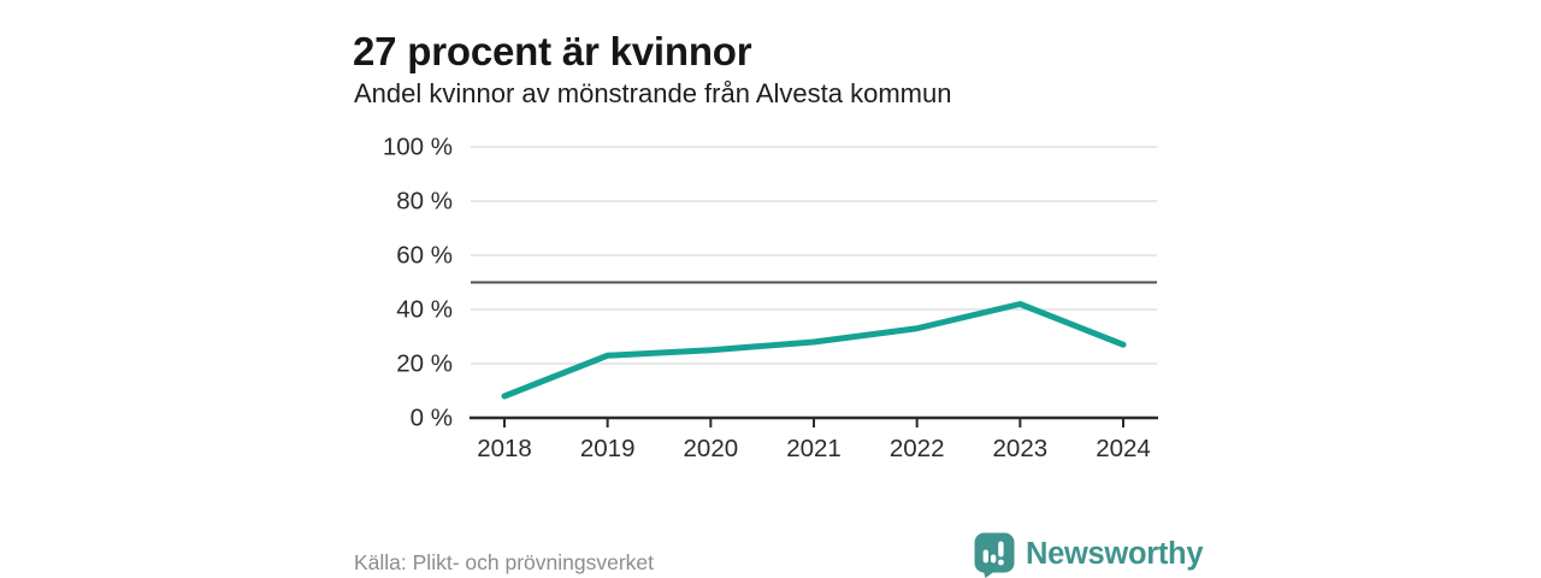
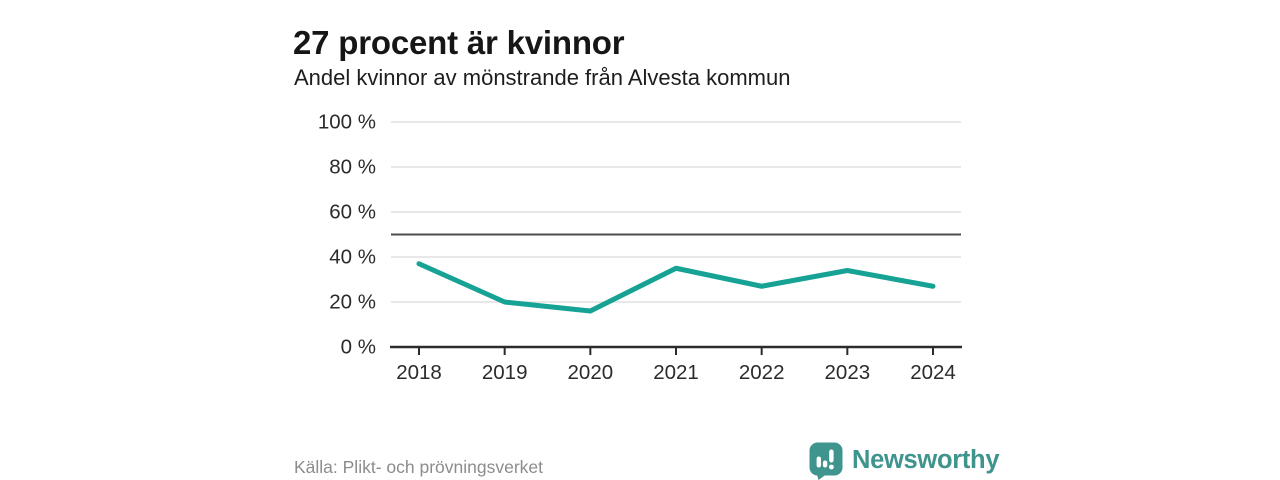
2018: 8% -> 37%
2019: 23% -> 20%
2020: 25% -> 16%
2021: 28% -> 35%
2022: 33% -> 27%
2023: 42% -> 34%
